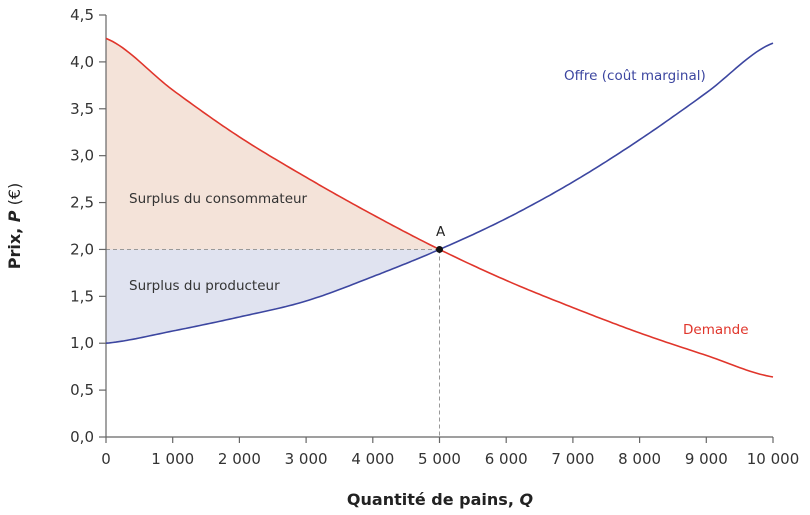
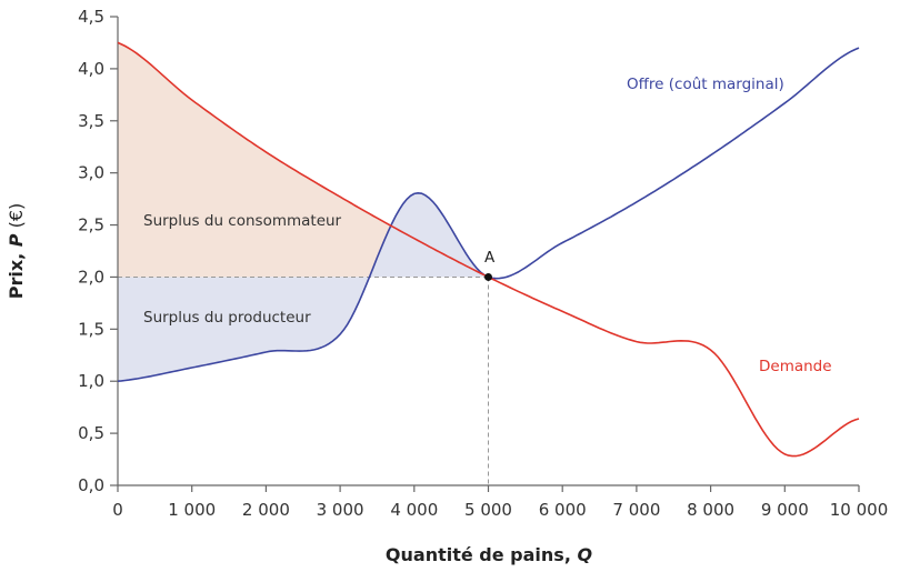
Offre (coût marginal)/4000: 1,7 -> 2,8
Demande/8000: 1,1 -> 1,3
Demande/9000: 0,9 -> 0,3
